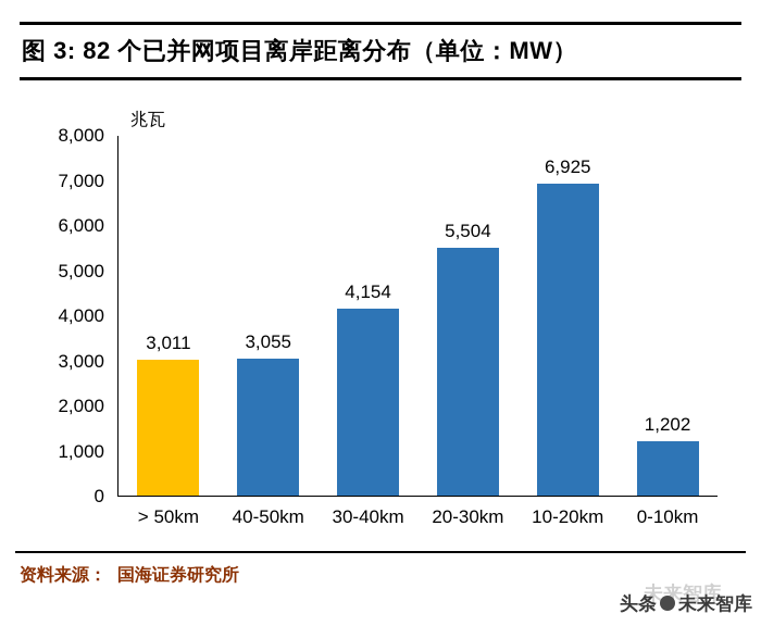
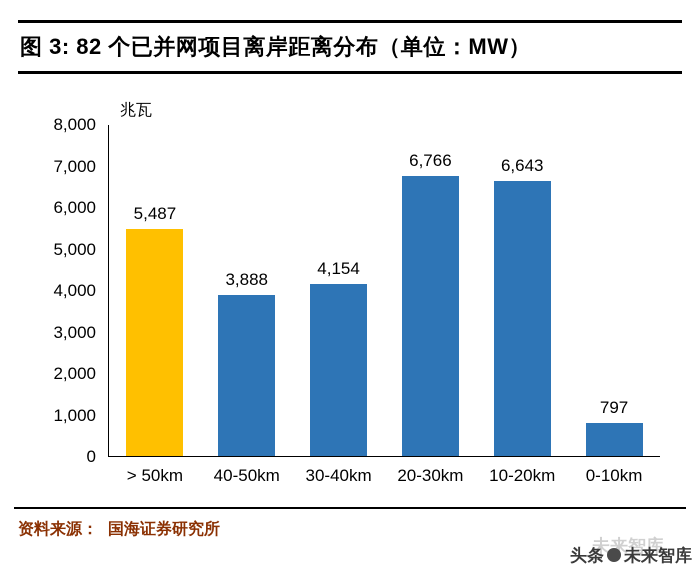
> 50km: 3,011 -> 5,487
40-50km: 3,055 -> 3,888
20-30km: 5,504 -> 6,766
10-20km: 6,925 -> 6,643
0-10km: 1,202 -> 797
